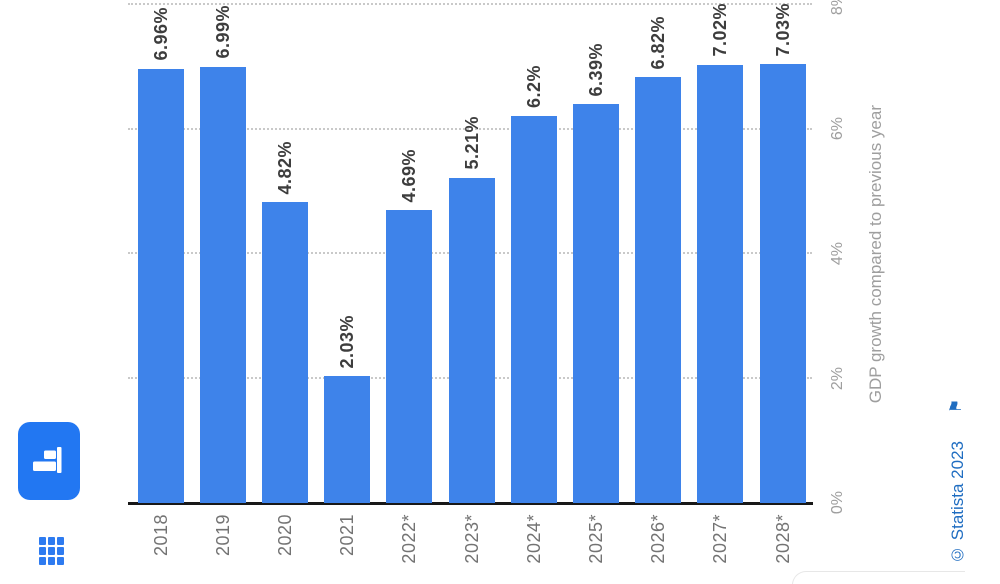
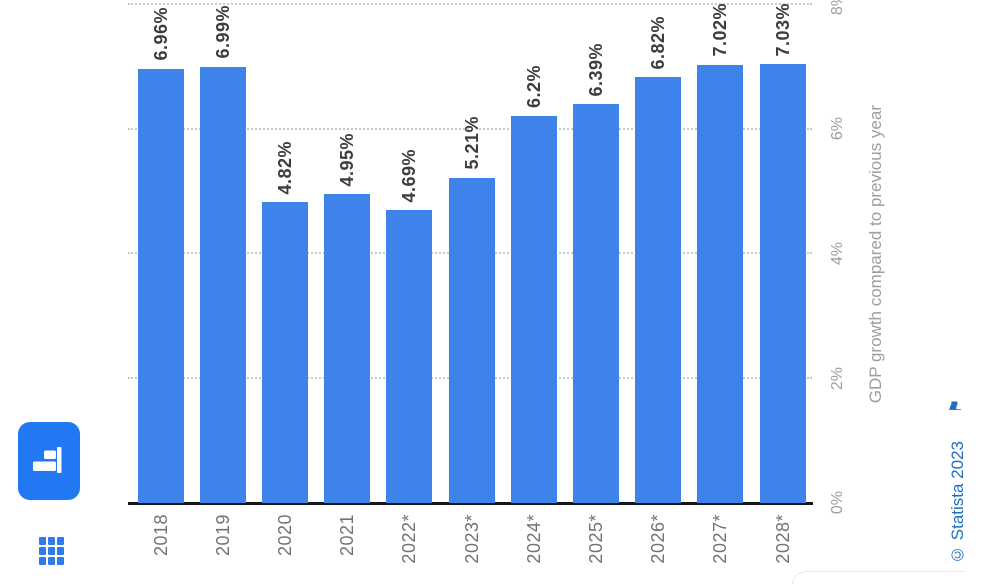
2021: 2.03% -> 4.95%
